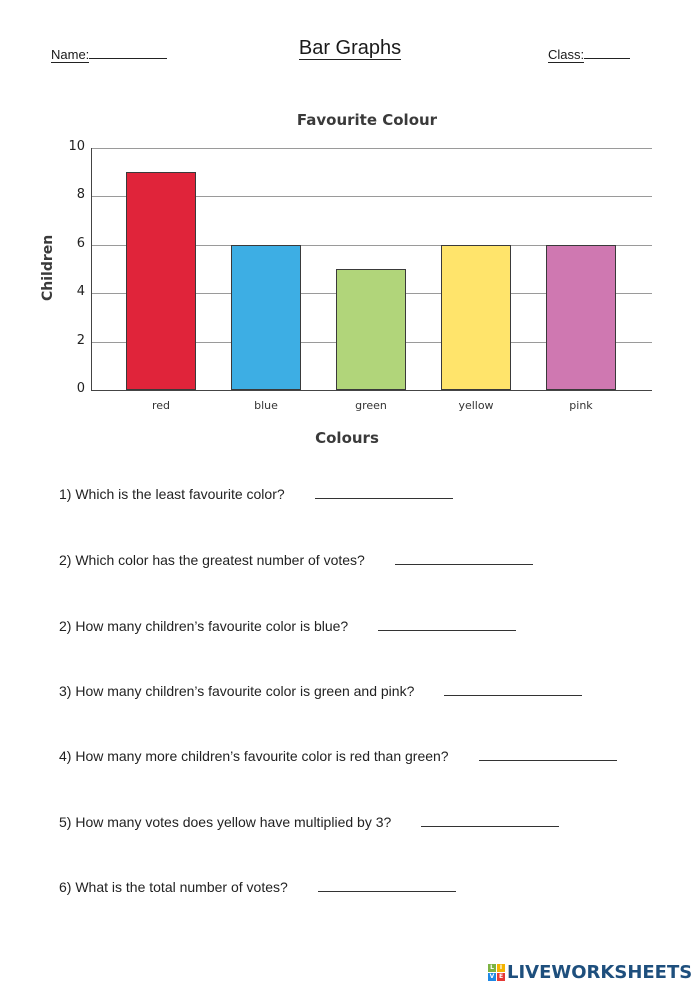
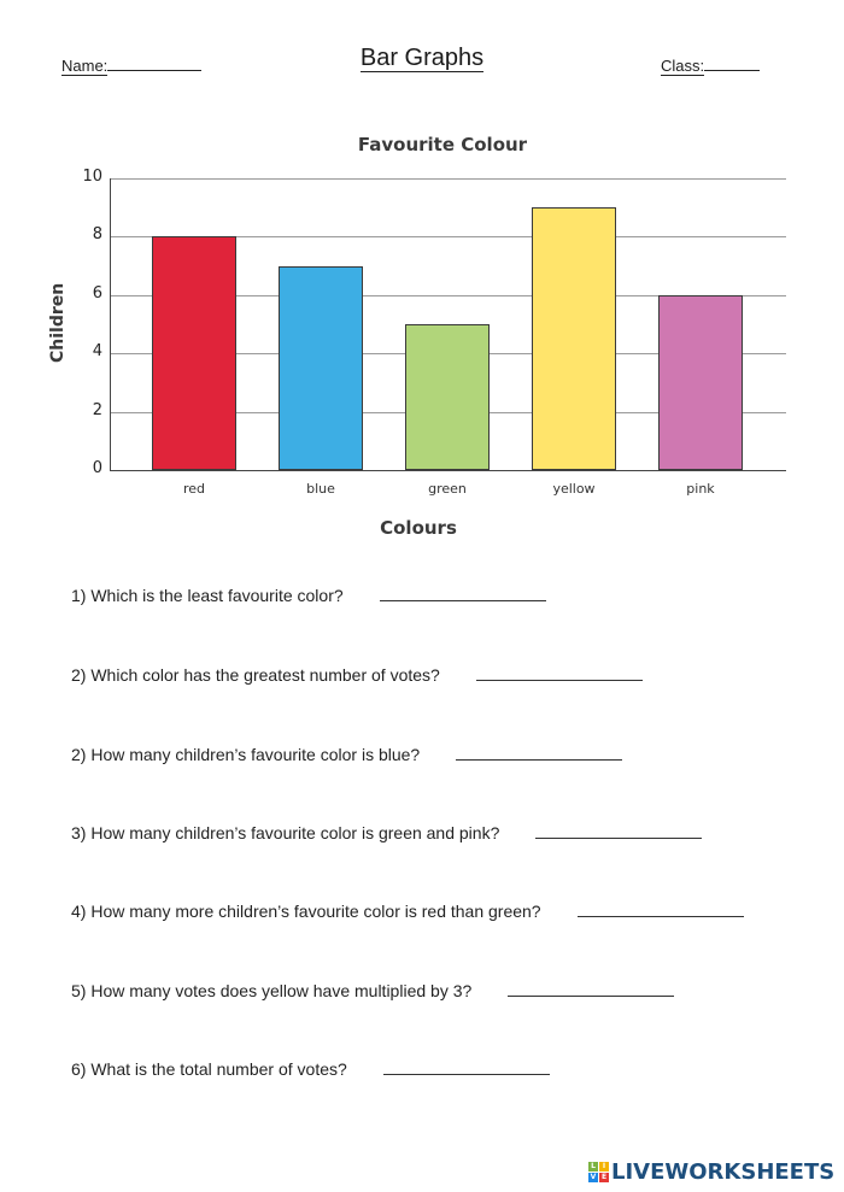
red: 9 -> 8
blue: 6 -> 7
yellow: 6 -> 9
